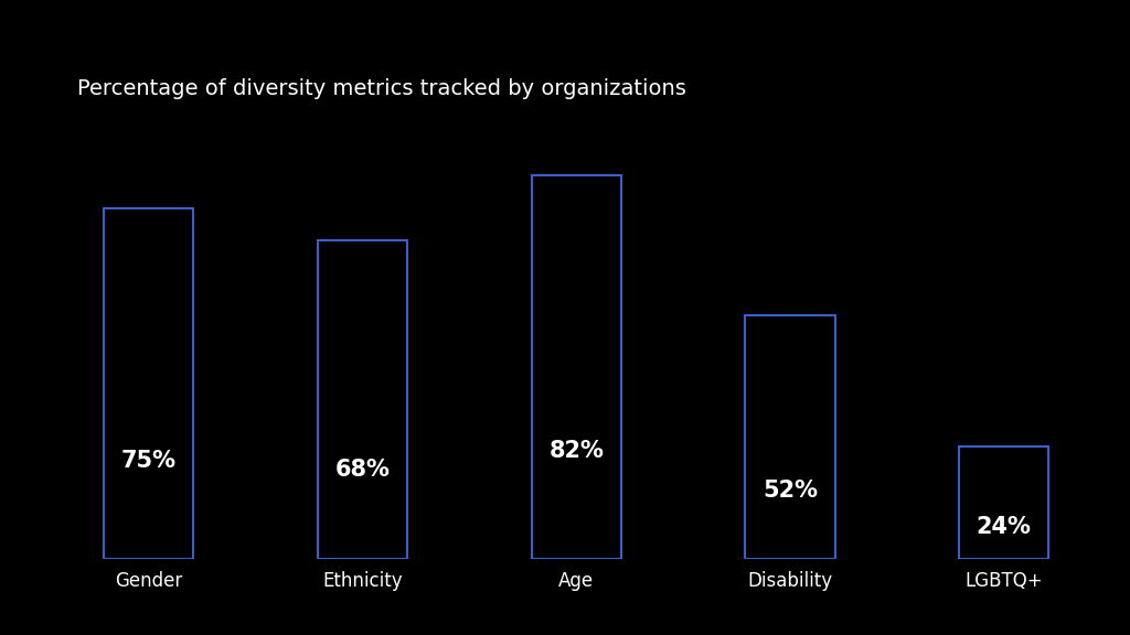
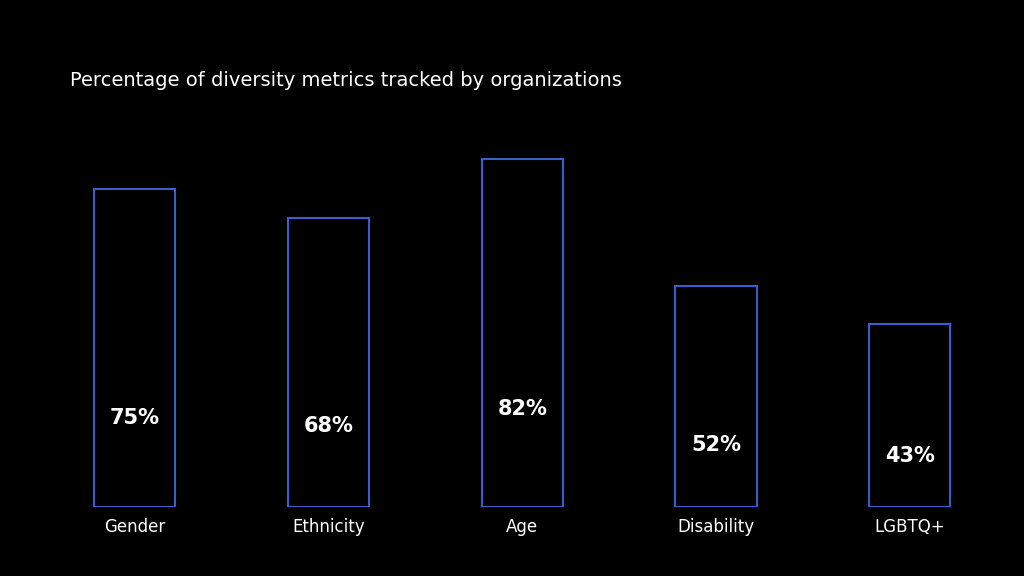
LGBTQ+: 24% -> 43%
